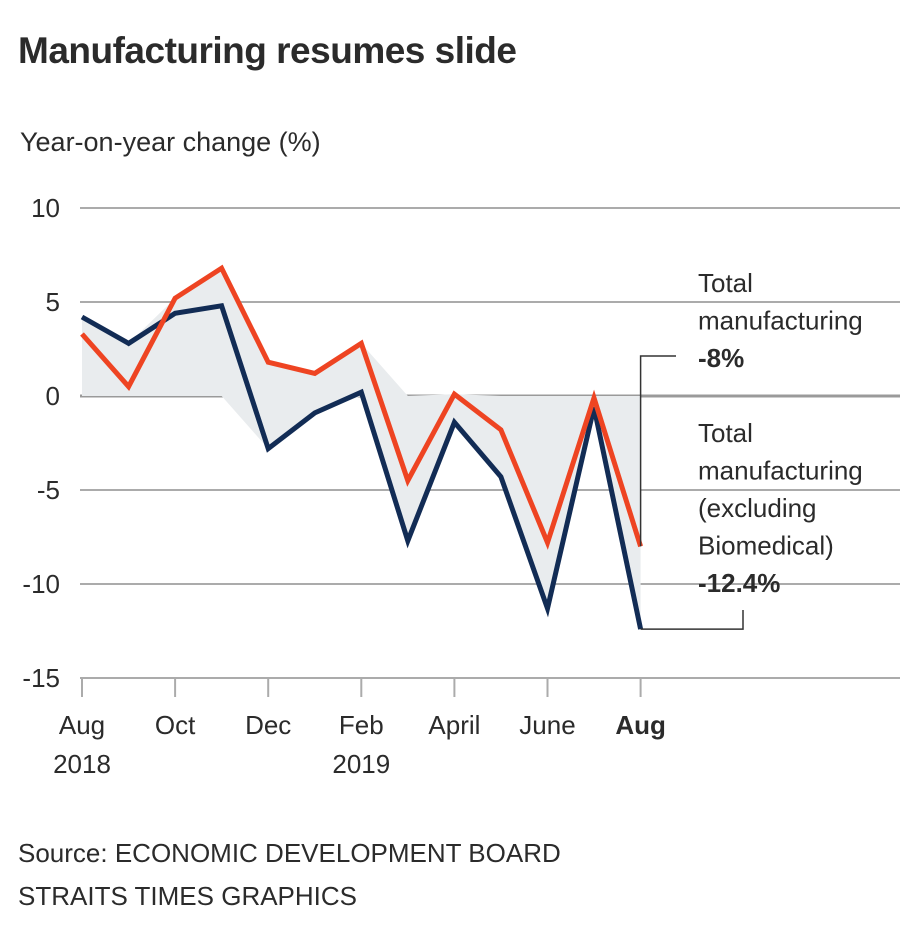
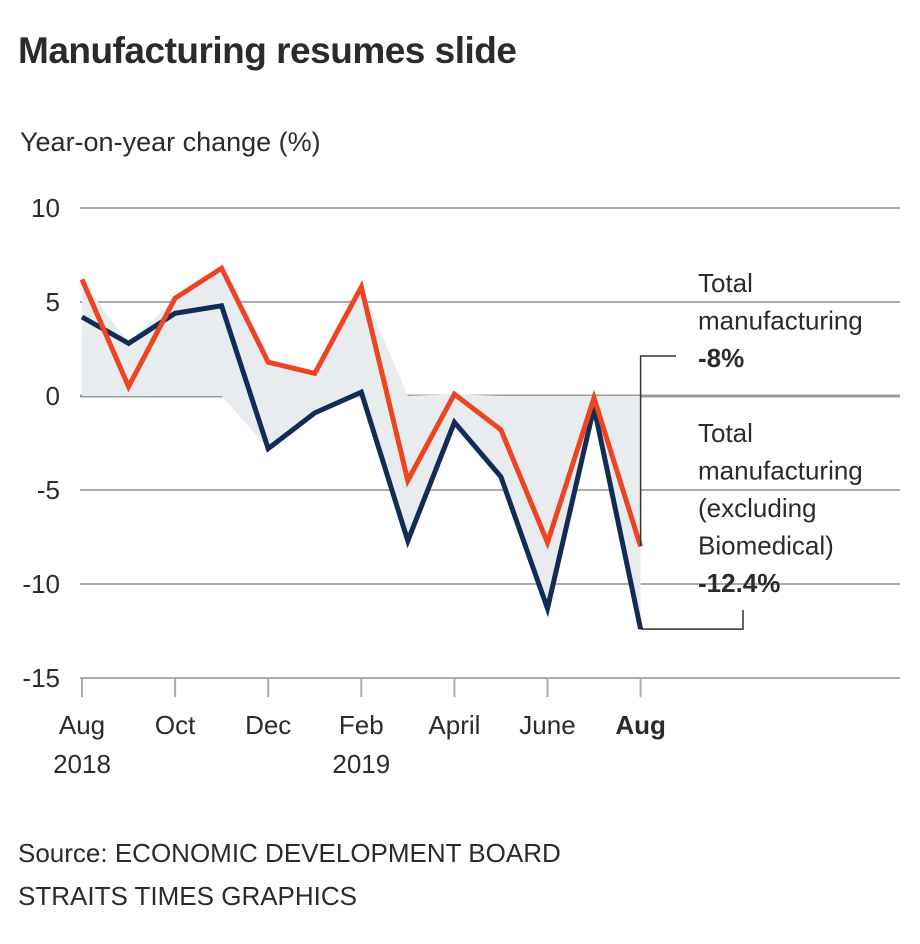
Total manufacturing/Aug 2018: 3.3 -> 6.2
Total manufacturing/Feb 2019: 2.8 -> 5.8
